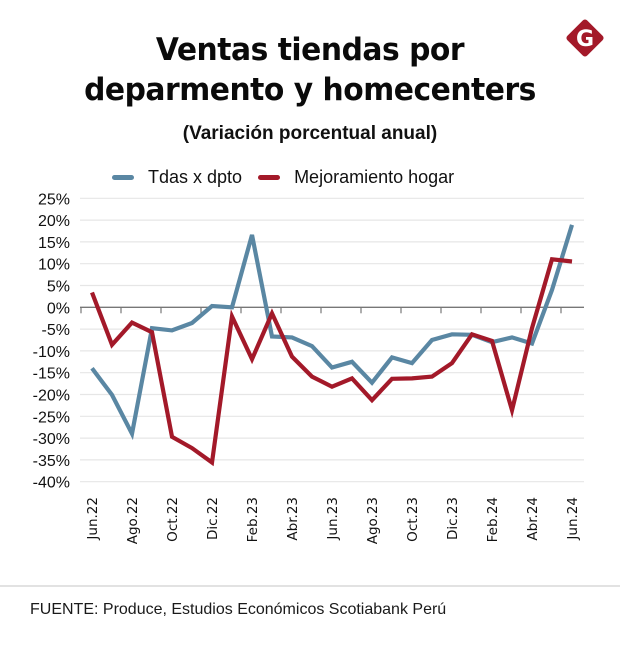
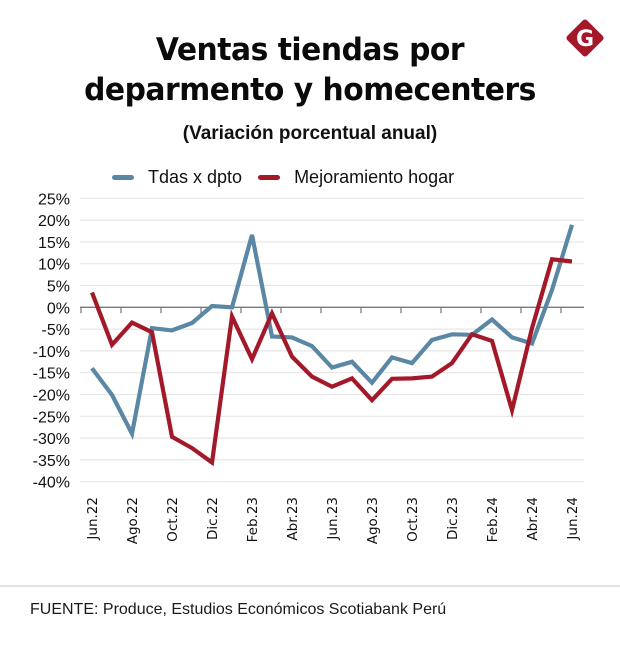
Tdas x dpto/Feb.24: -8% -> -3%
